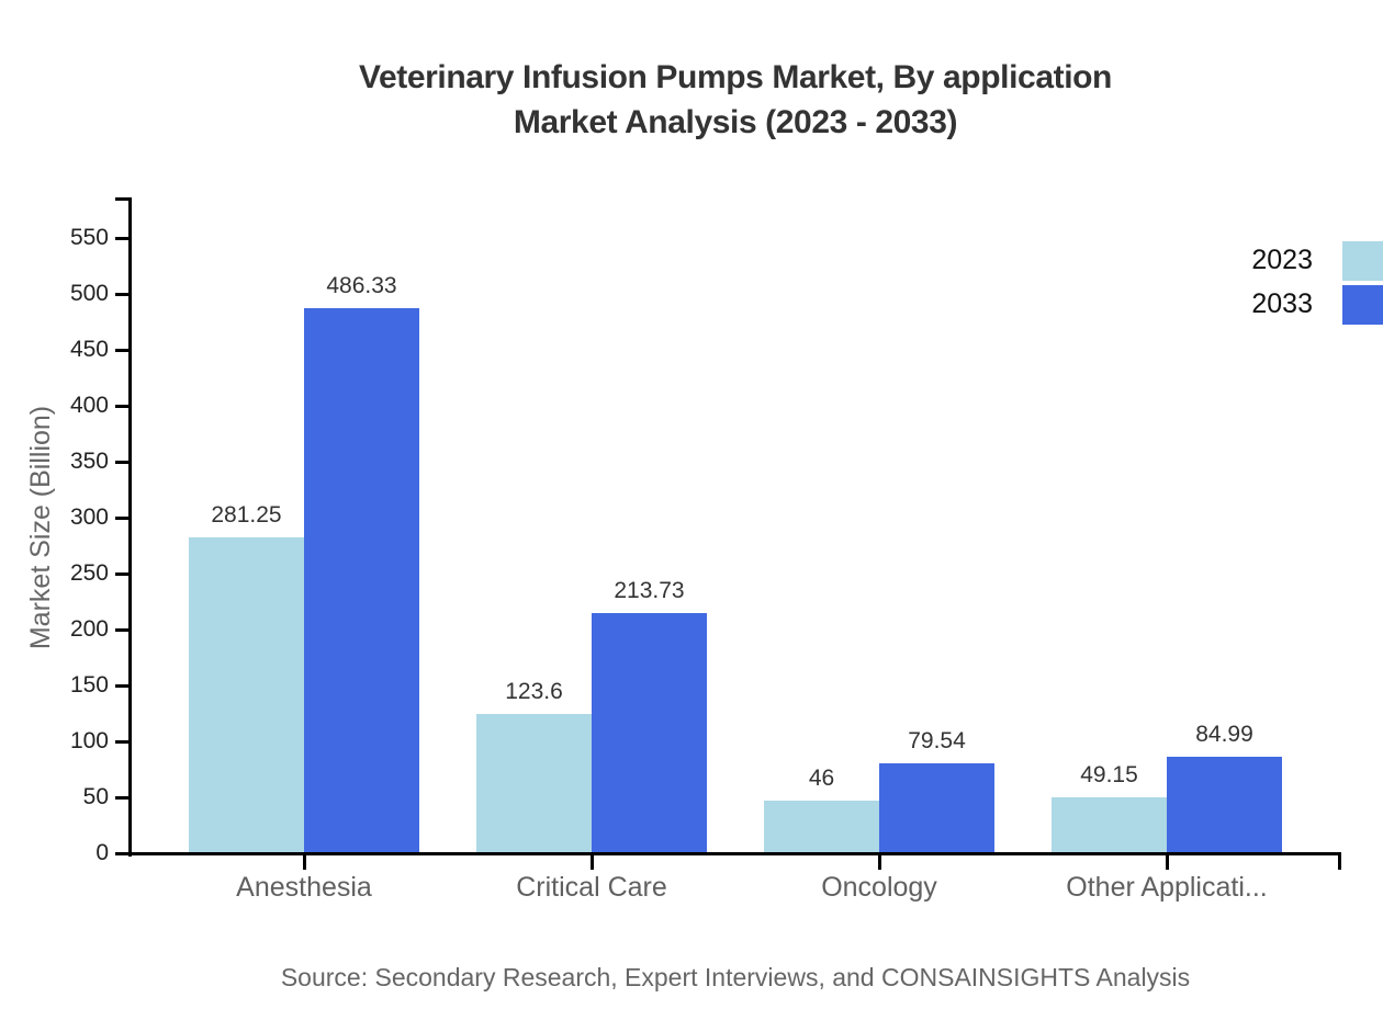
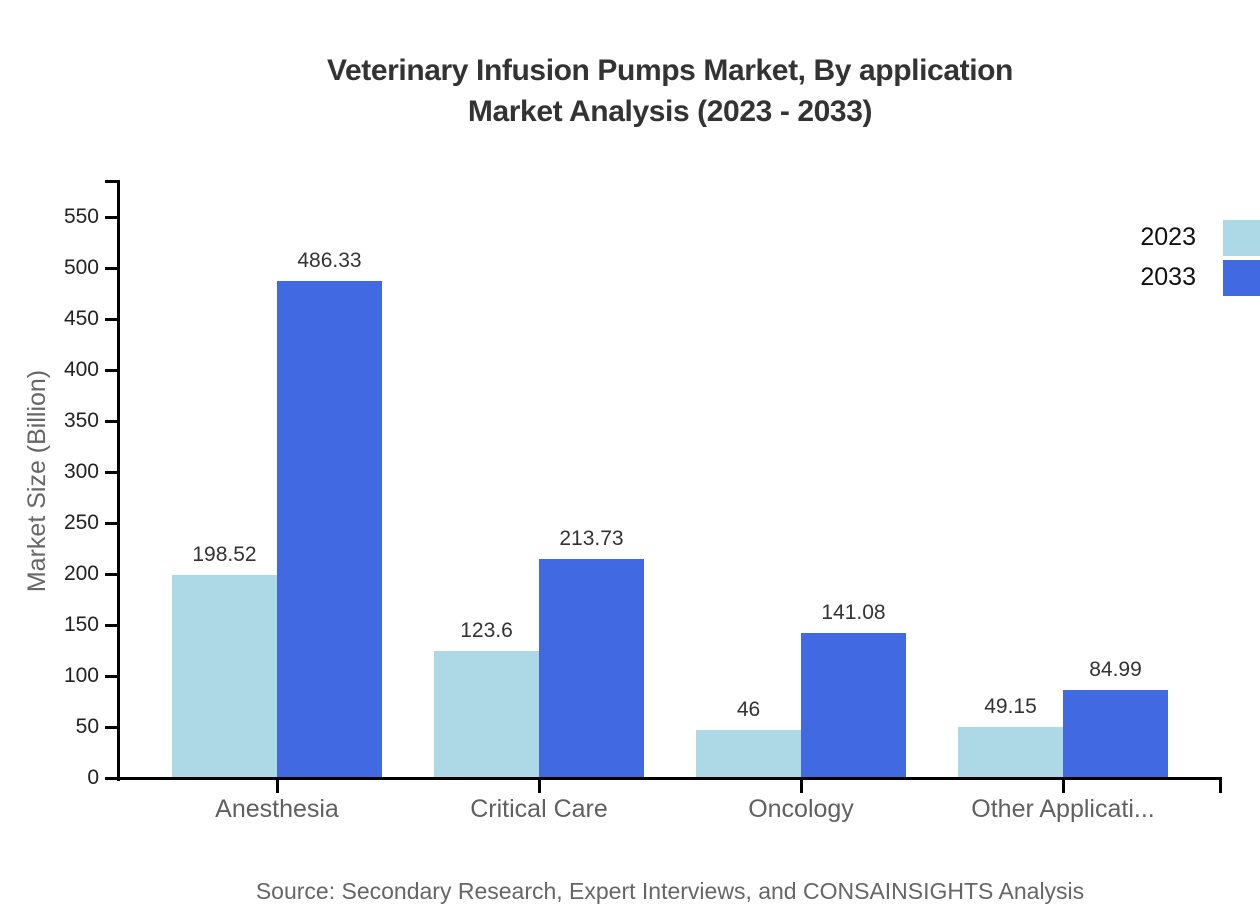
2023/Anesthesia: 281.25 -> 198.52
2033/Oncology: 79.54 -> 141.08
